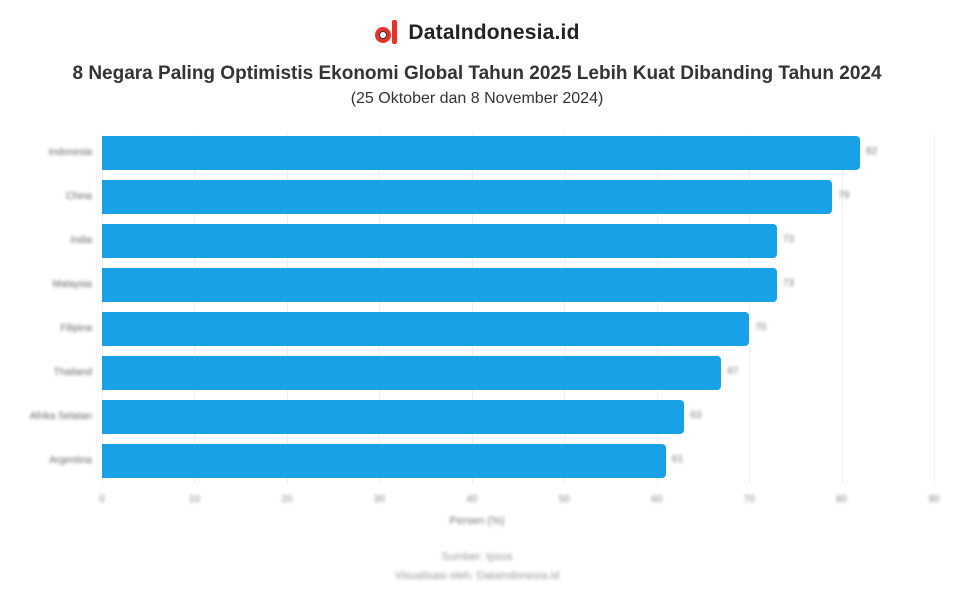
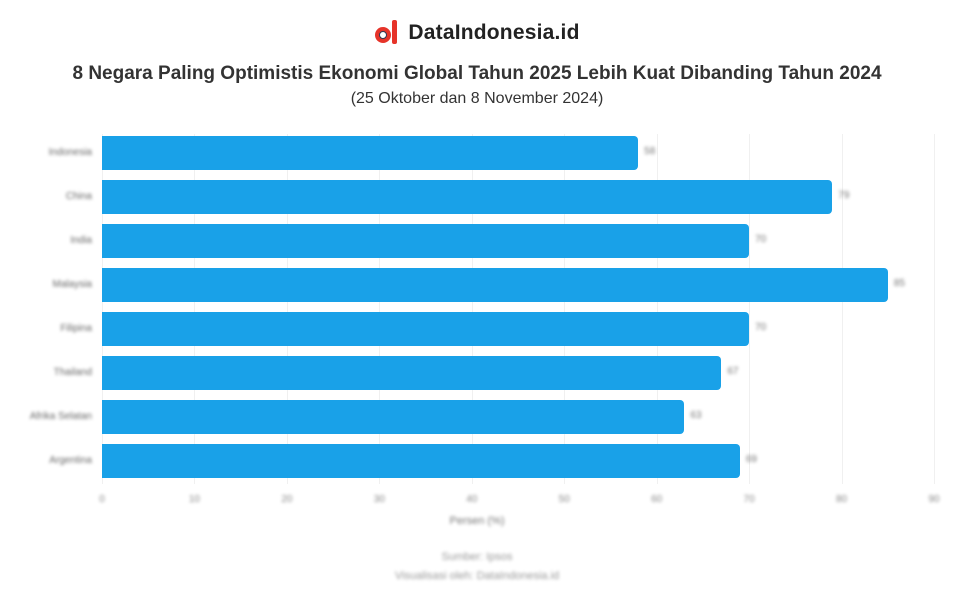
Indonesia: 82 -> 58
India: 73 -> 70
Malaysia: 73 -> 85
Argentina: 61 -> 69
